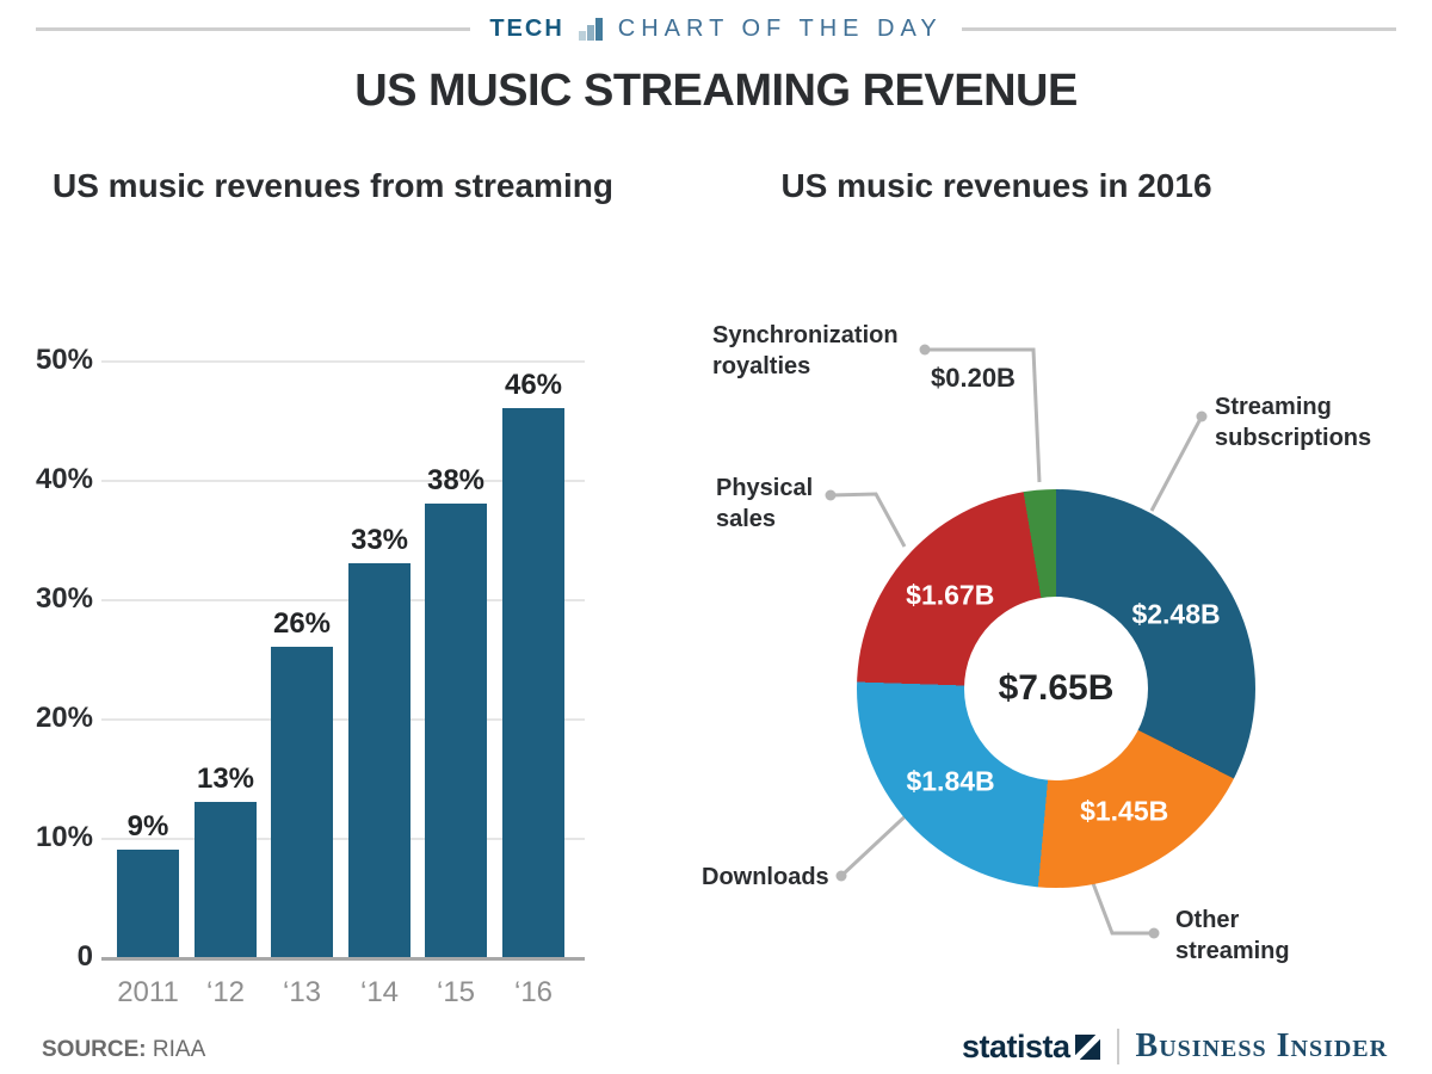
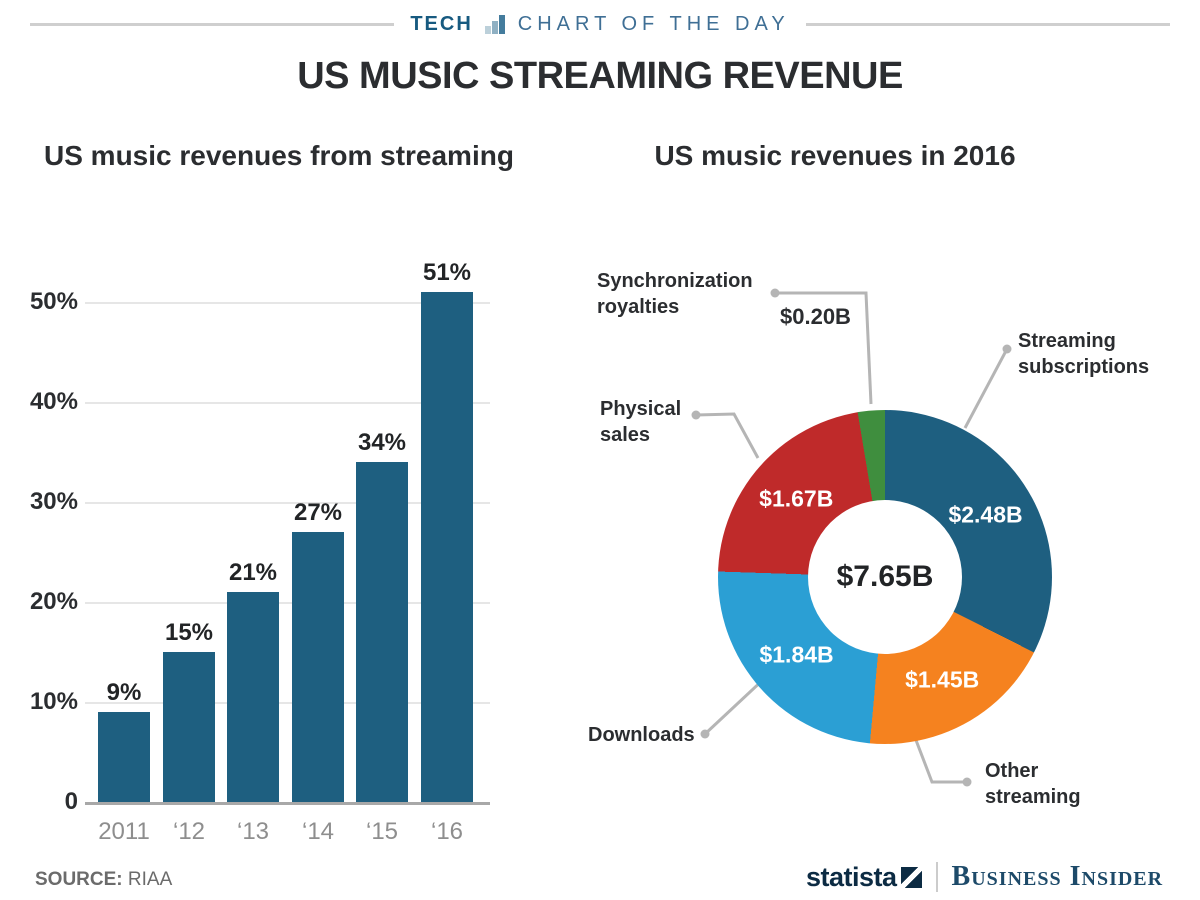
US music revenues from streaming/‘12: 13% -> 15%
US music revenues from streaming/‘13: 26% -> 21%
US music revenues from streaming/‘14: 33% -> 27%
US music revenues from streaming/‘15: 38% -> 34%
US music revenues from streaming/‘16: 46% -> 51%
